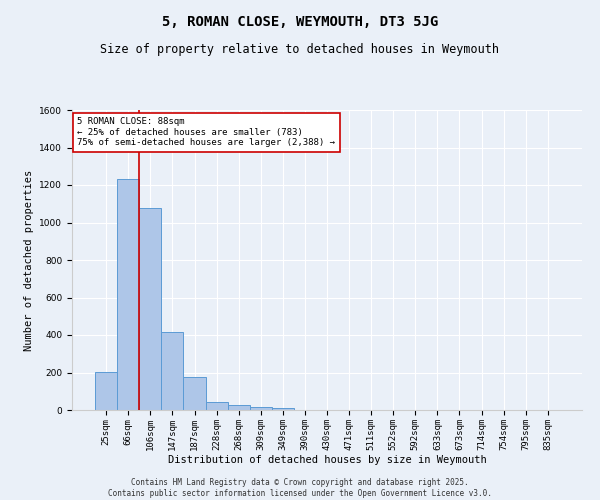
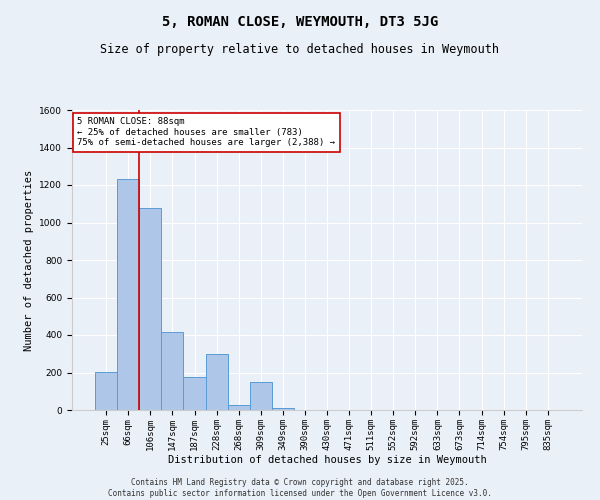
228sqm: 40 -> 300
309sqm: 20 -> 150
